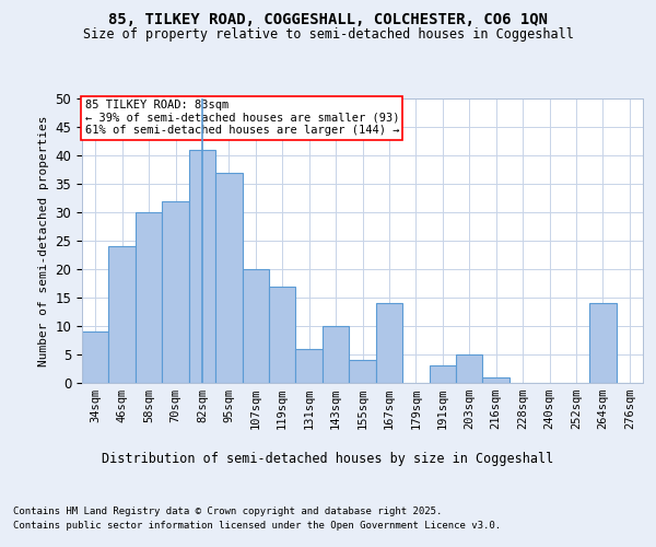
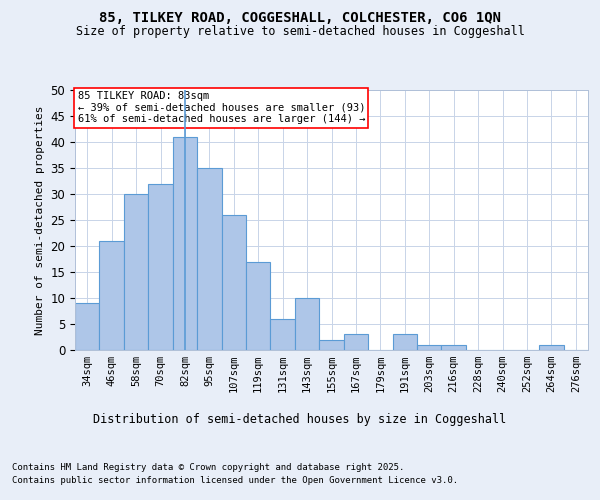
46sqm: 24 -> 21
95sqm: 37 -> 35
107sqm: 20 -> 26
155sqm: 4 -> 2
167sqm: 14 -> 3
203sqm: 5 -> 1
264sqm: 14 -> 1
